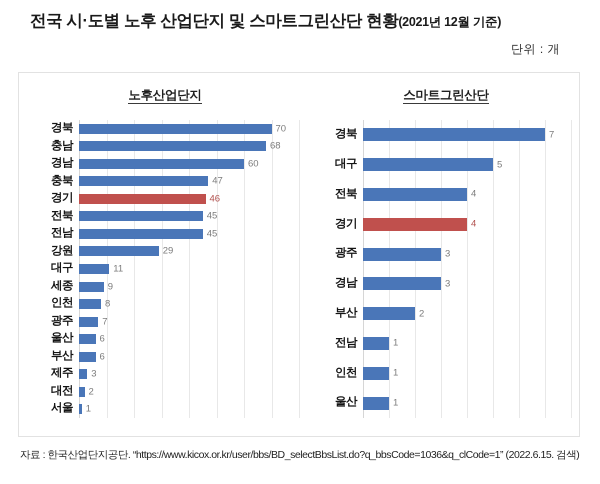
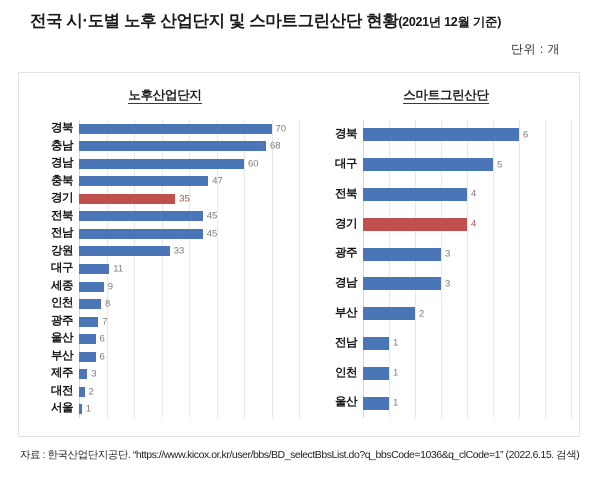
노후산업단지/경기: 46 -> 35
노후산업단지/강원: 29 -> 33
스마트그린산단/경북: 7 -> 6
